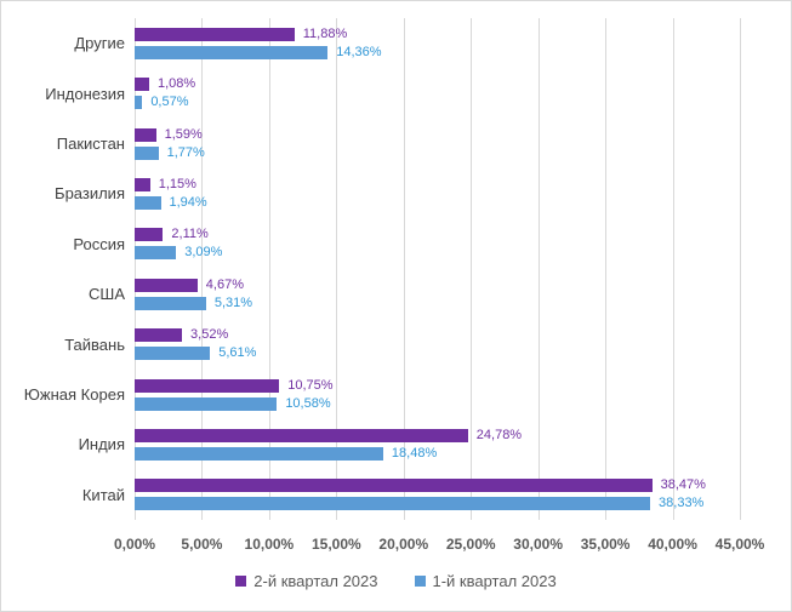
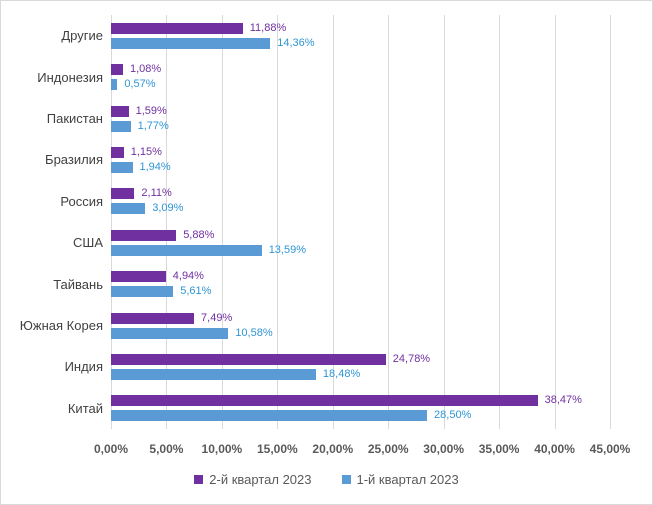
2-й квартал 2023/США: 4,67% -> 5,88%
1-й квартал 2023/США: 5,31% -> 13,59%
2-й квартал 2023/Тайвань: 3,52% -> 4,94%
2-й квартал 2023/Южная Корея: 10,75% -> 7,49%
1-й квартал 2023/Китай: 38,33% -> 28,50%
